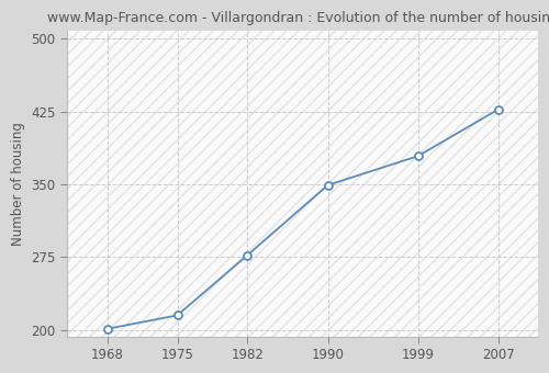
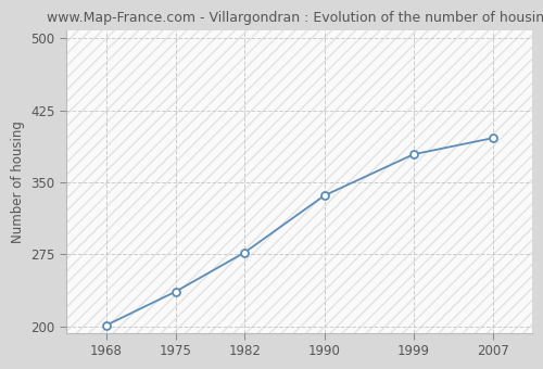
1975: 215 -> 236
1990: 349 -> 336
2007: 427 -> 396
